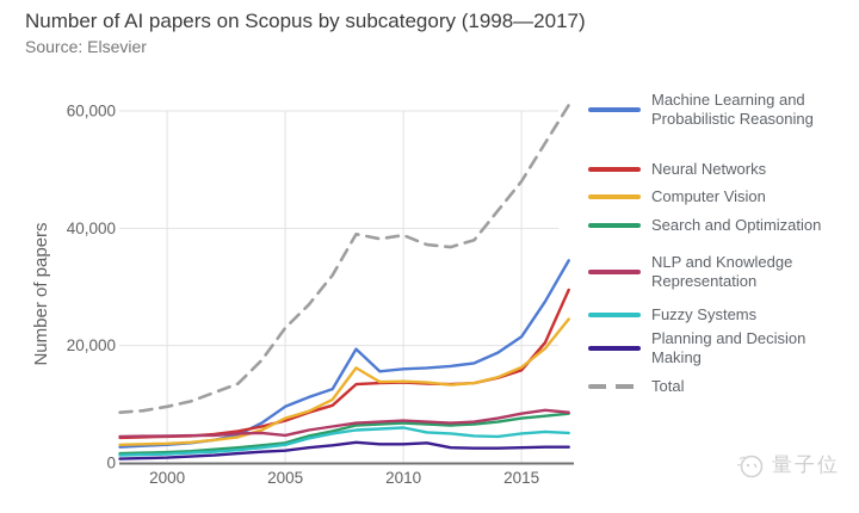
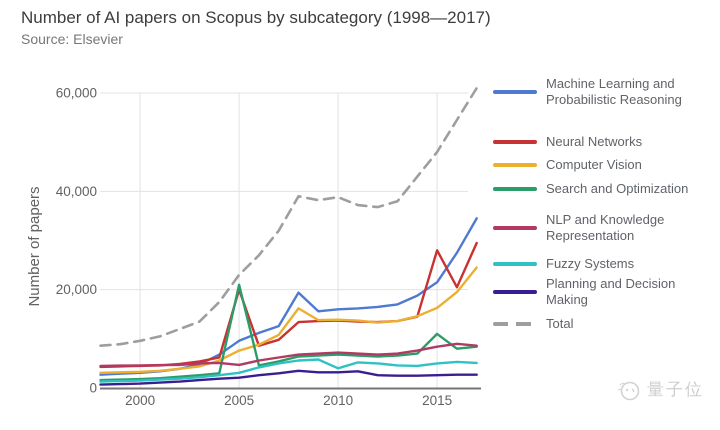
Neural Networks/2005: 7000 -> 20000
Search and Optimization/2005: 3000 -> 21000
Fuzzy Systems/2010: 6000 -> 4000
Neural Networks/2015: 16000 -> 28000
Search and Optimization/2015: 8000 -> 11000
